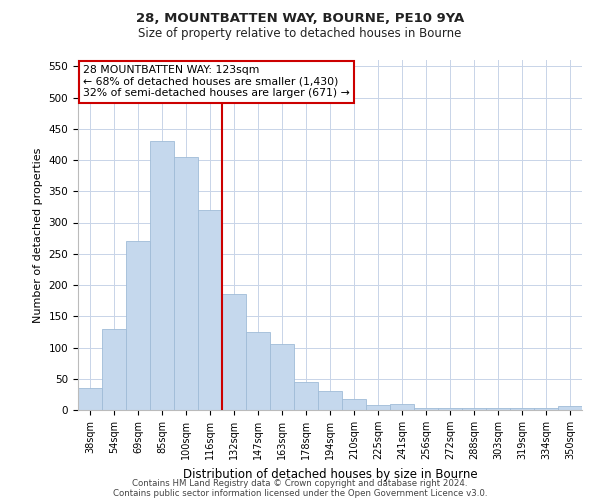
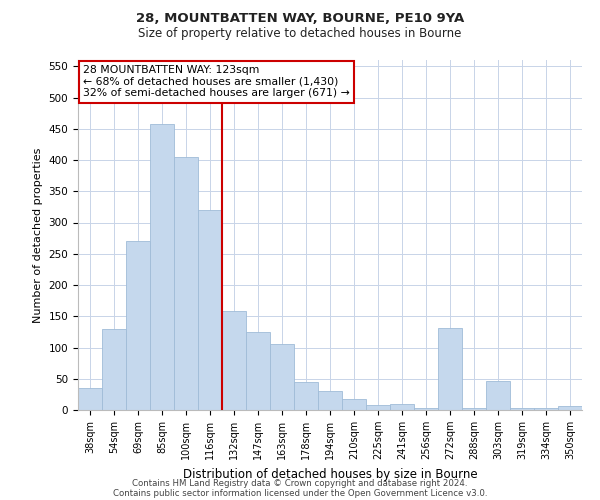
85sqm: 430 -> 458
132sqm: 185 -> 158
272sqm: 3 -> 132
303sqm: 3 -> 46
